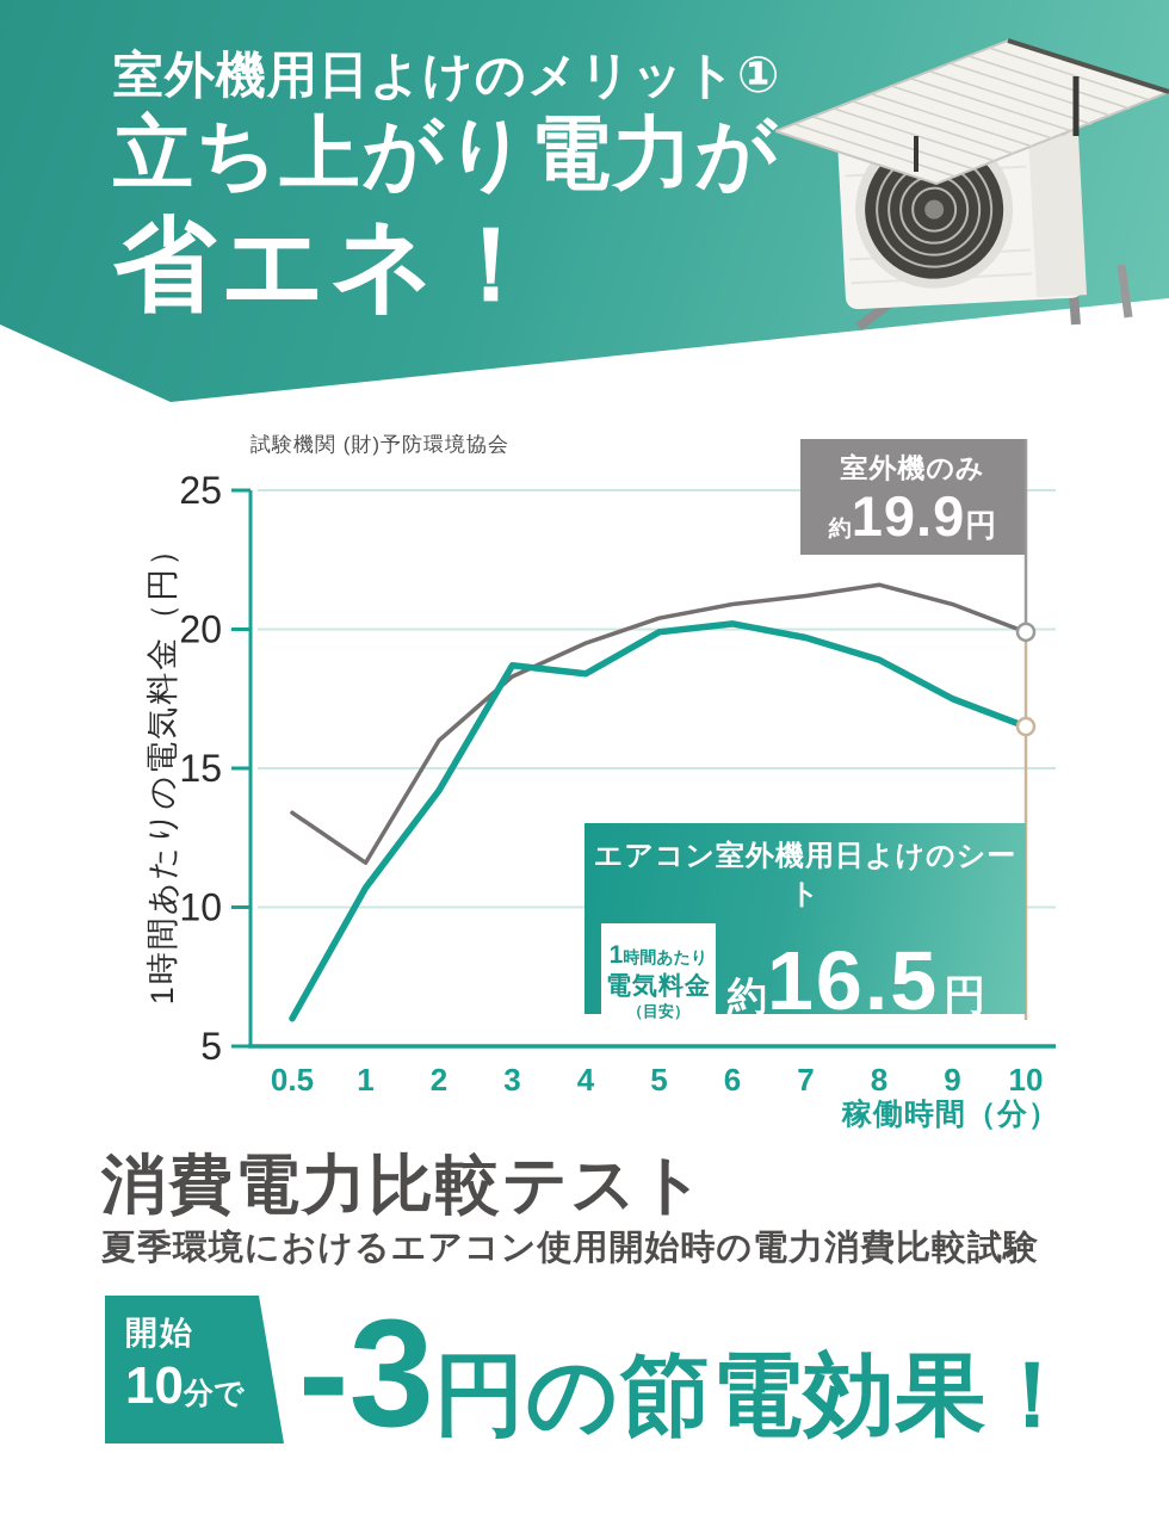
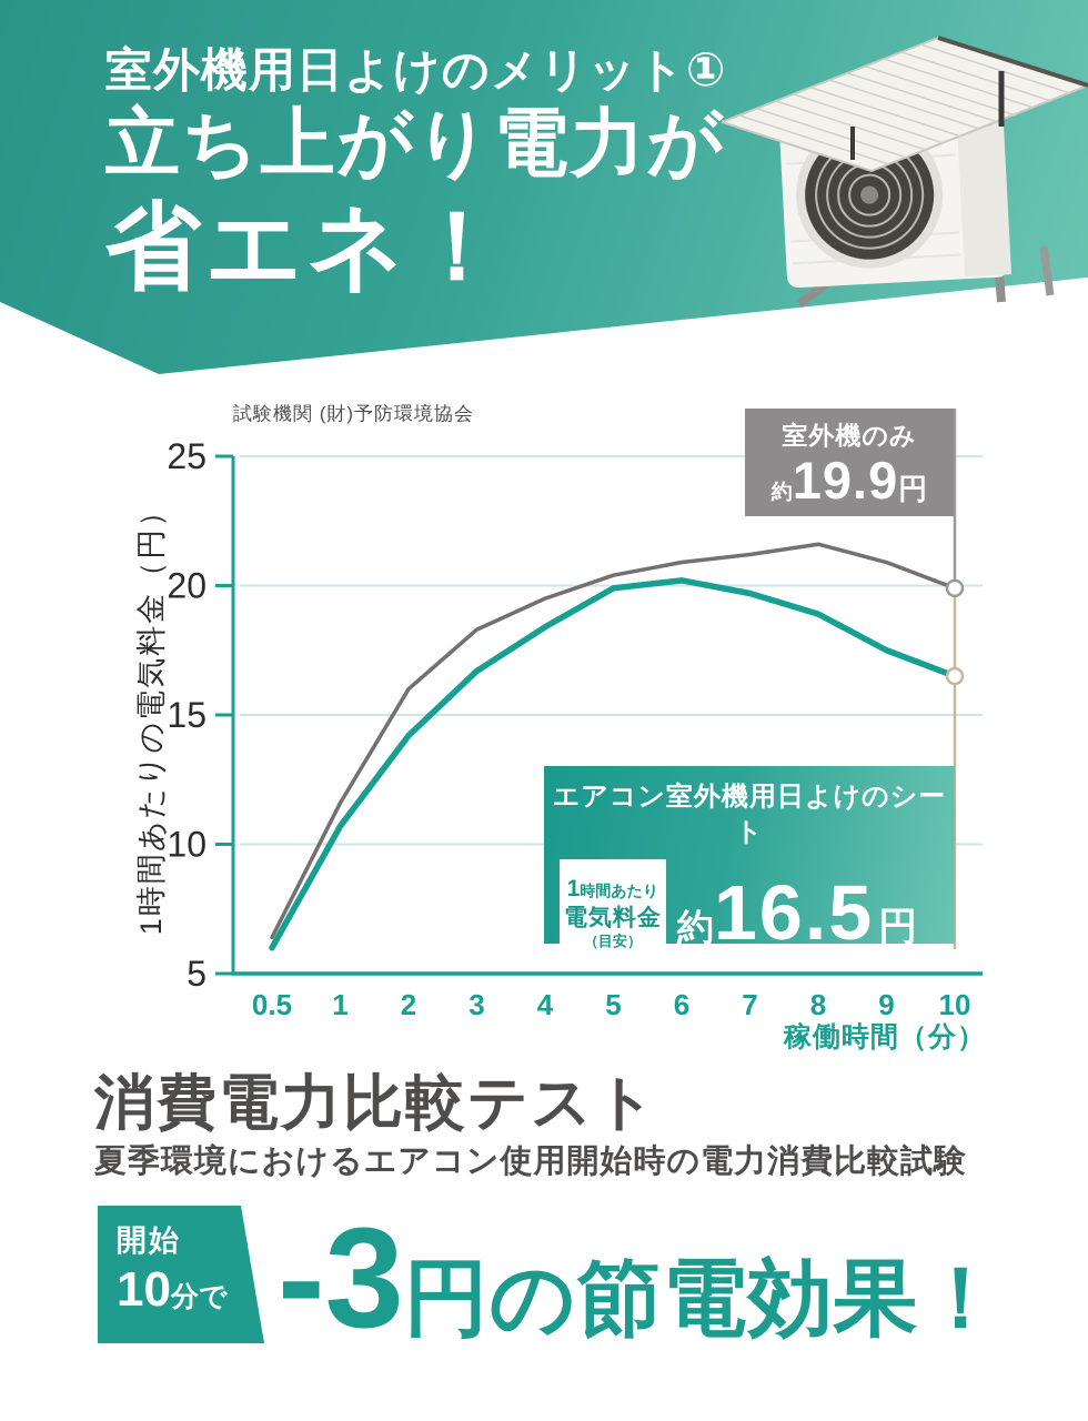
室外機のみ/0.5: 13.4 -> 6.4
エアコン室外機用日よけのシート/3: 18.7 -> 16.7
